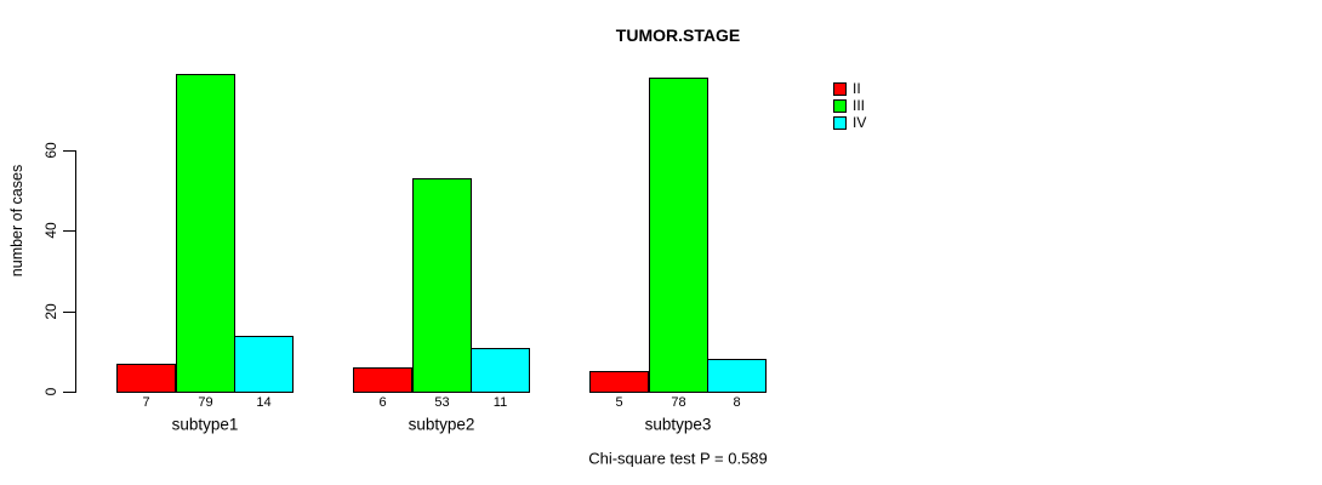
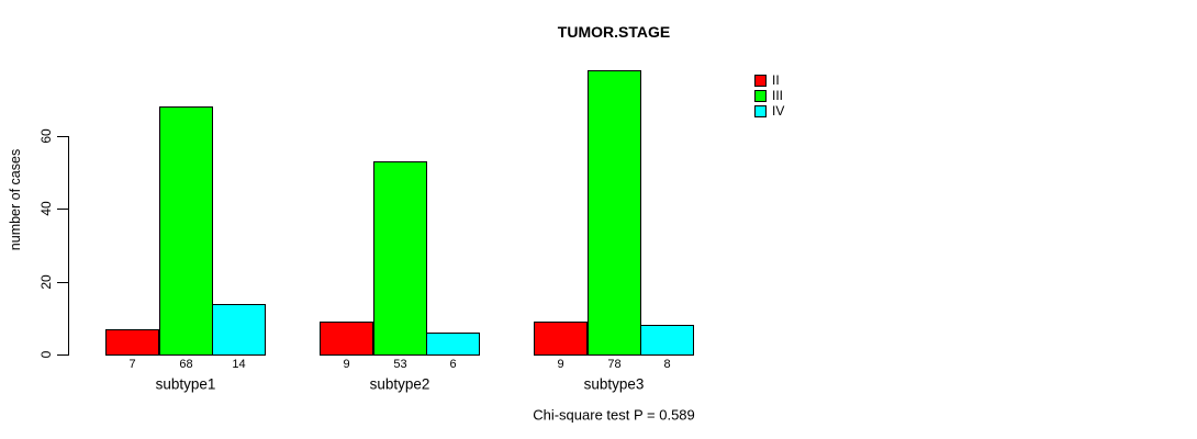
III/subtype1: 79 -> 68
II/subtype2: 6 -> 9
IV/subtype2: 11 -> 6
II/subtype3: 5 -> 9
